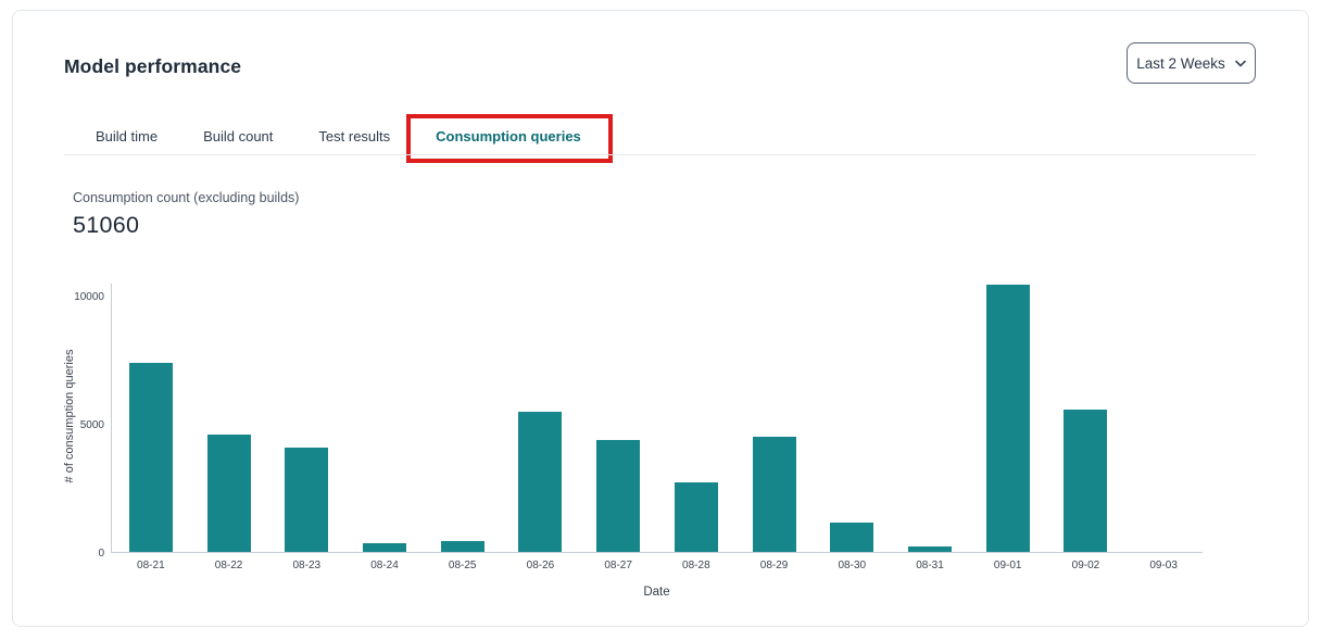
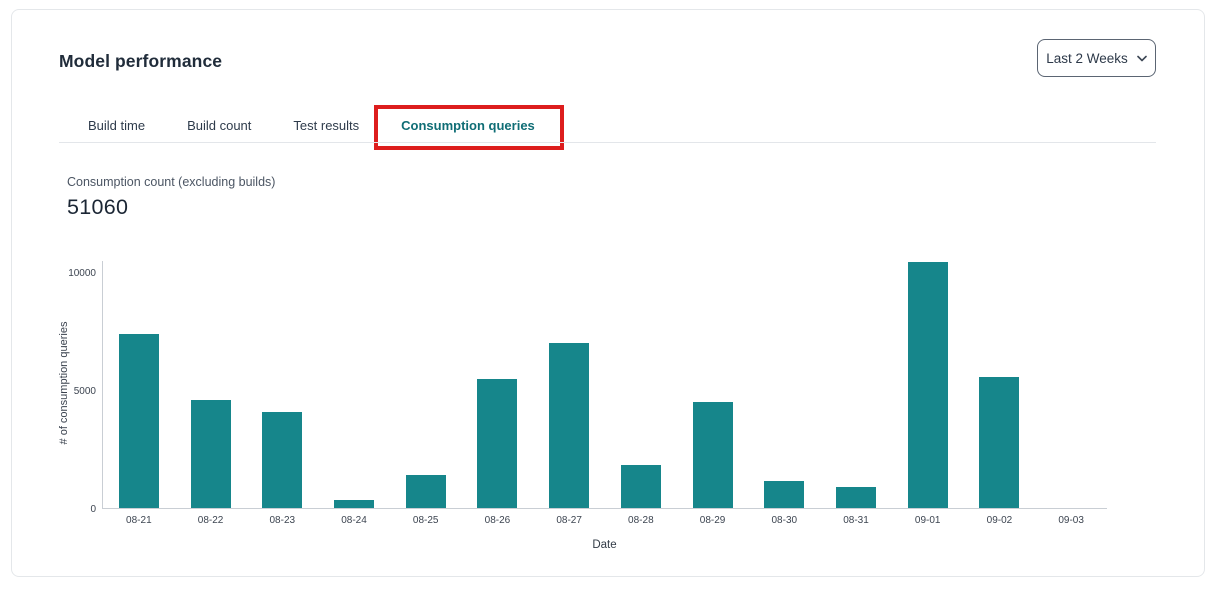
08-25: 400 -> 1400
08-27: 4400 -> 7000
08-28: 2700 -> 1800
08-31: 200 -> 900
